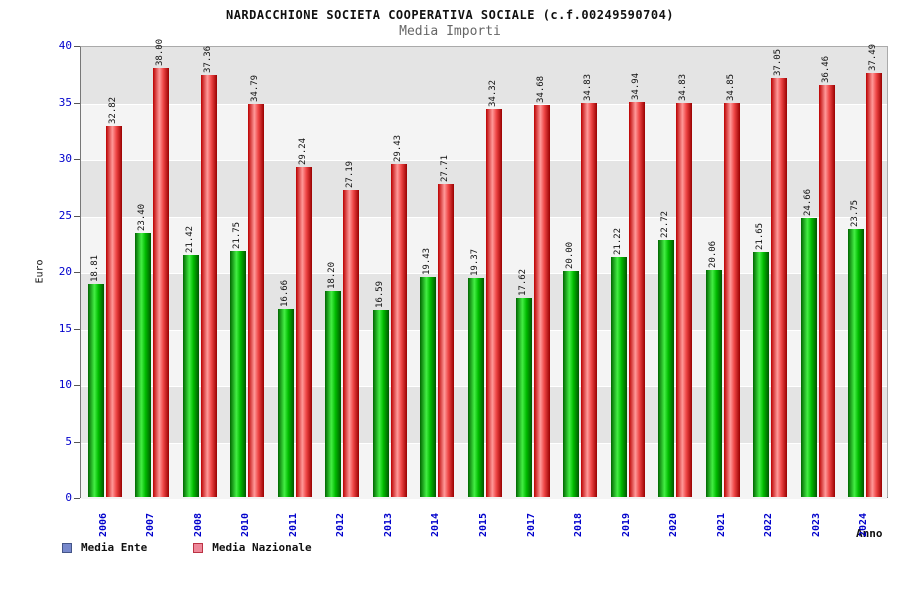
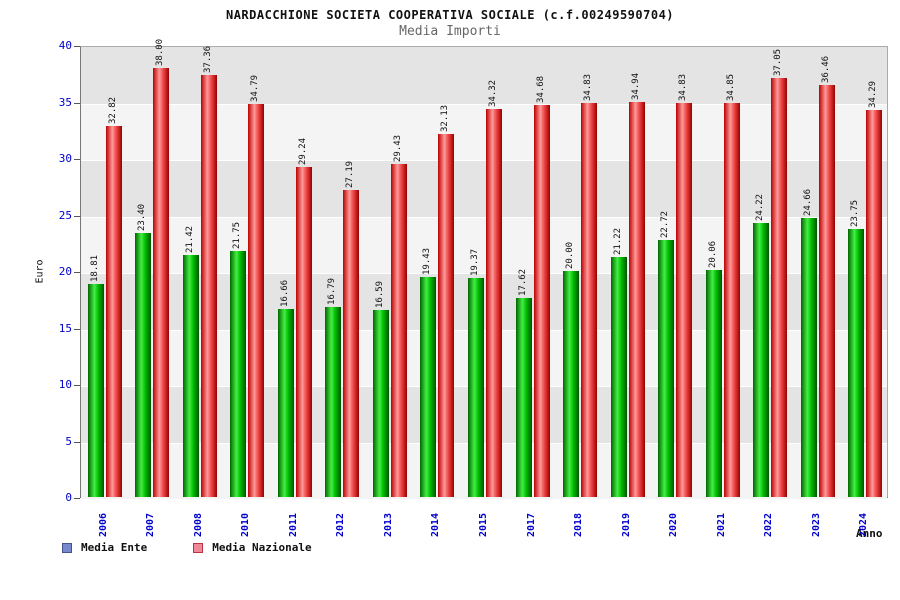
Media Ente/2012: 18.20 -> 16.79
Media Nazionale/2014: 27.71 -> 32.13
Media Ente/2022: 21.65 -> 24.22
Media Nazionale/2024: 37.49 -> 34.29
